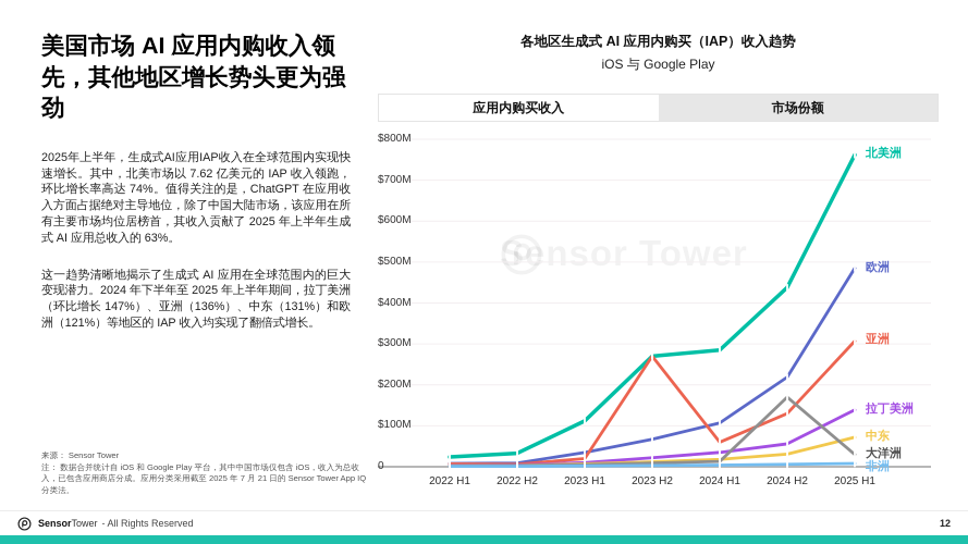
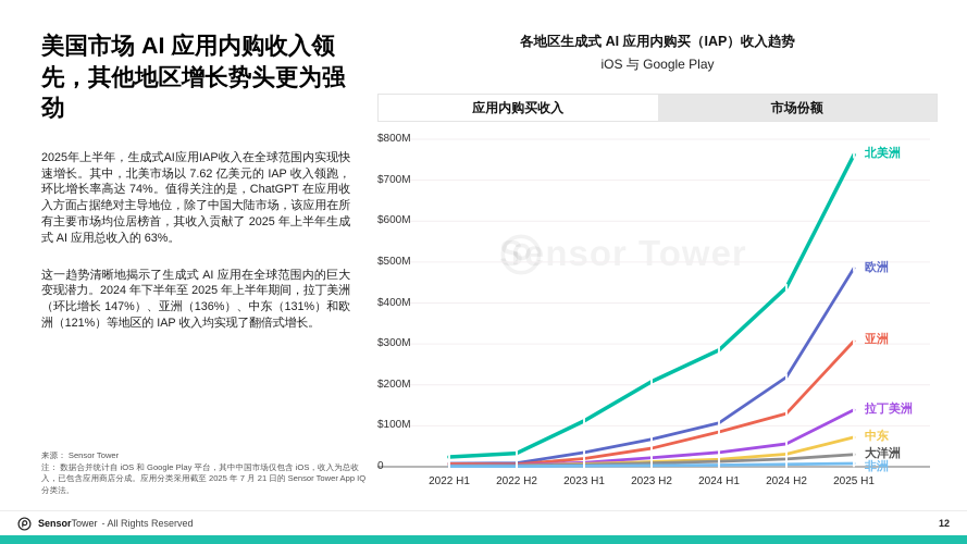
北美洲/2023 H2: $270M -> $210M
亚洲/2023 H2: $270M -> $40M
亚洲/2024 H1: $60M -> $80M
大洋洲/2024 H2: $170M -> $20M
